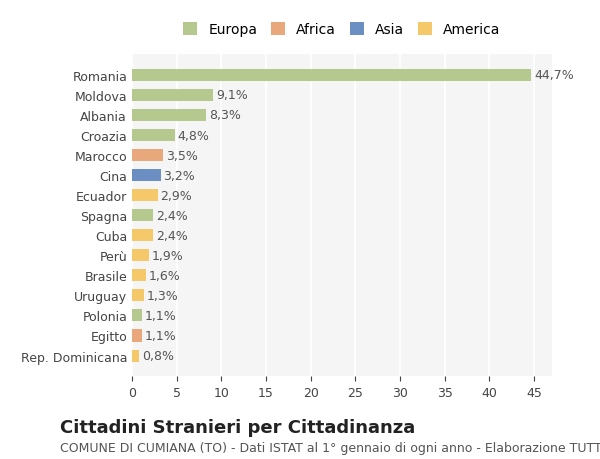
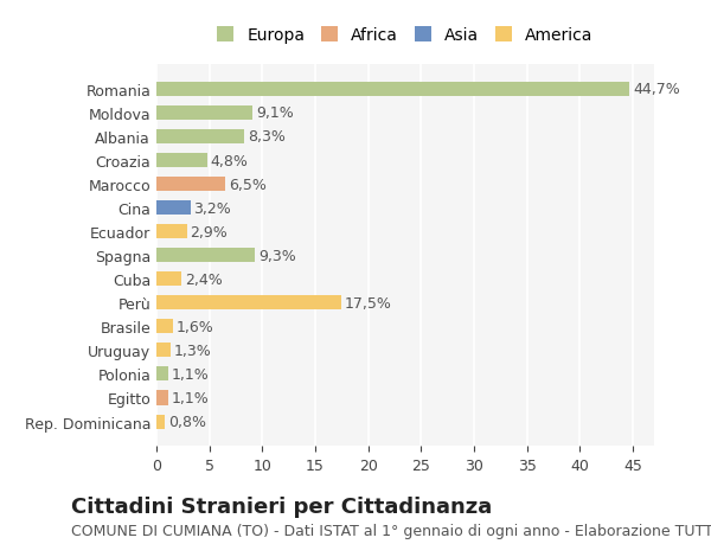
Marocco: 3,5% -> 6,5%
Spagna: 2,4% -> 9,3%
Perù: 1,9% -> 17,5%
